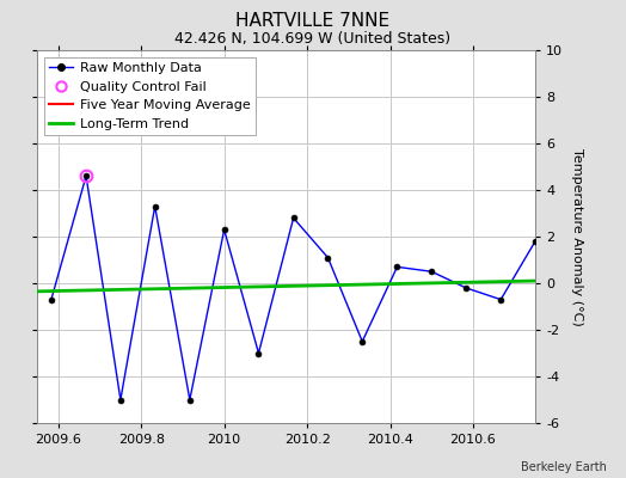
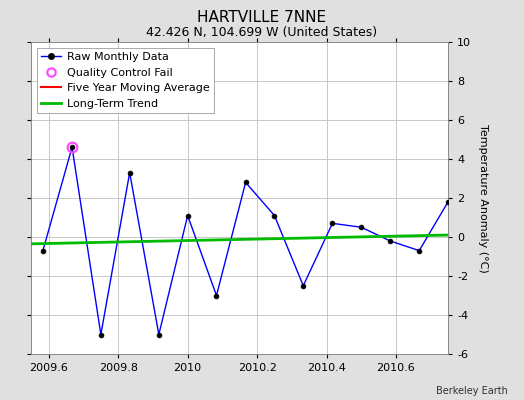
2010: 2.3 -> 1.1
